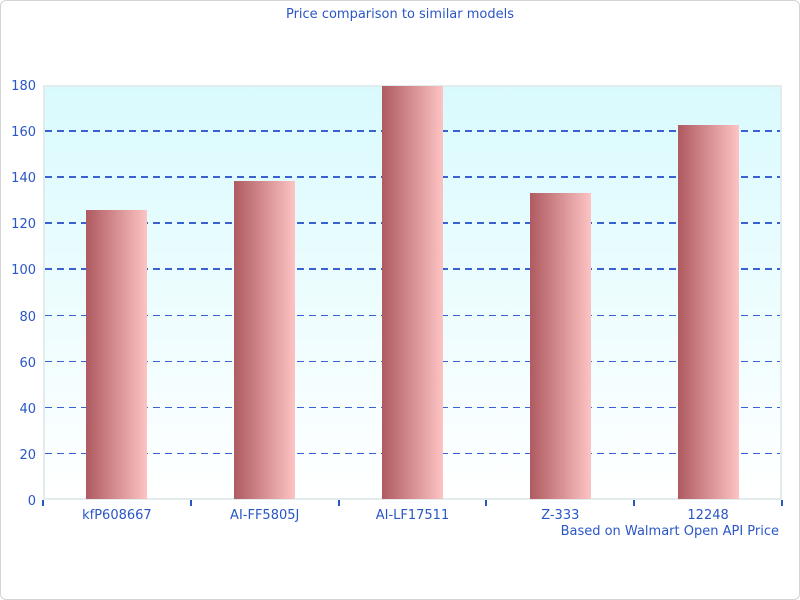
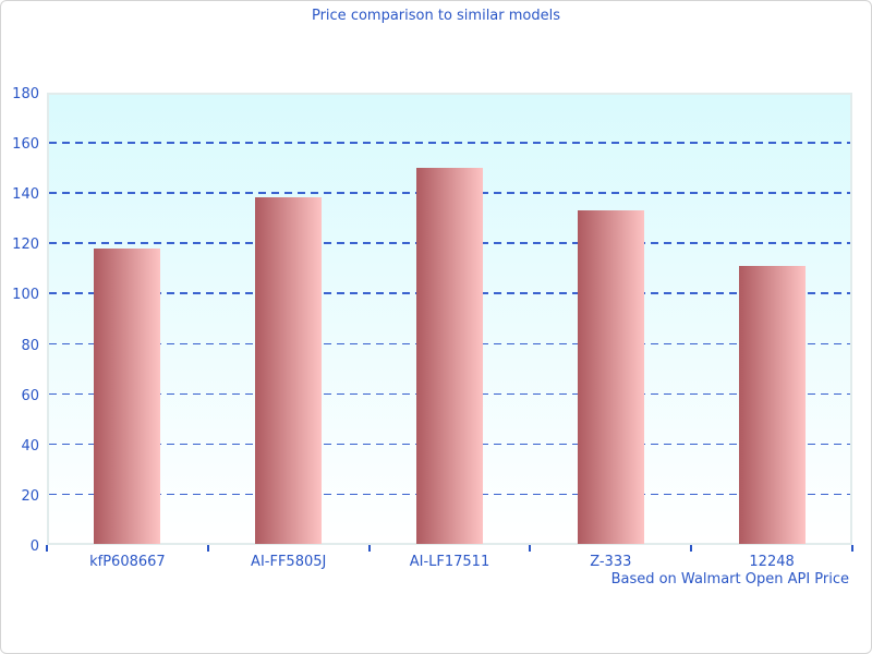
kfP608667: 126 -> 118
AI-LF17511: 180 -> 150
12248: 162 -> 111
